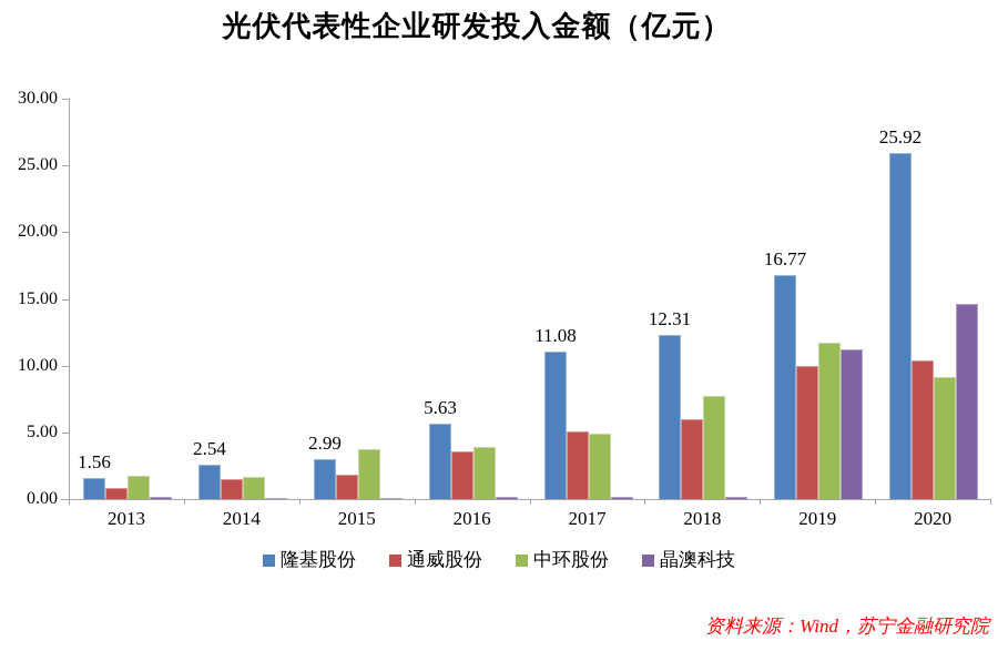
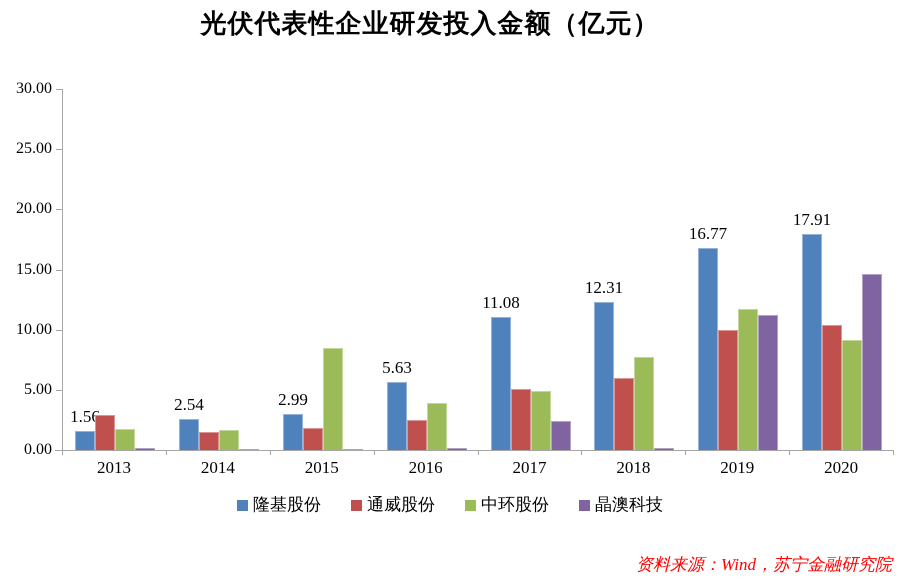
通威股份/2013: 0.8 -> 2.9
中环股份/2015: 3.7 -> 8.5
通威股份/2016: 3.6 -> 2.5
晶澳科技/2017: 0.2 -> 2.4
隆基股份/2020: 25.92 -> 17.91
